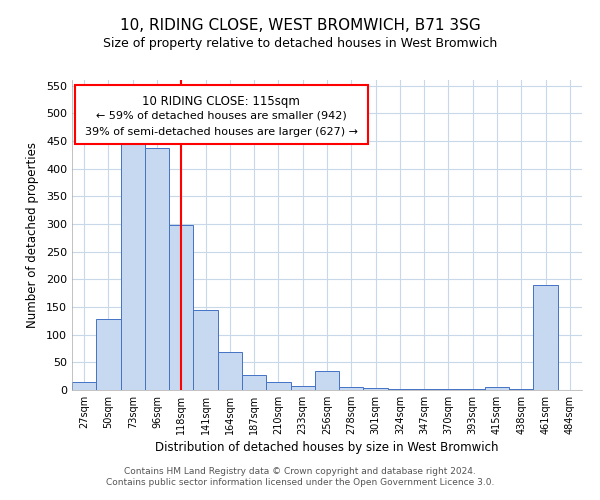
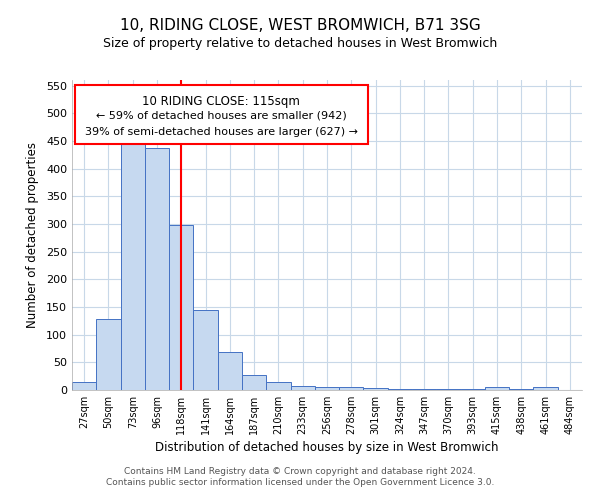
256sqm: 34 -> 6
461sqm: 190 -> 6
